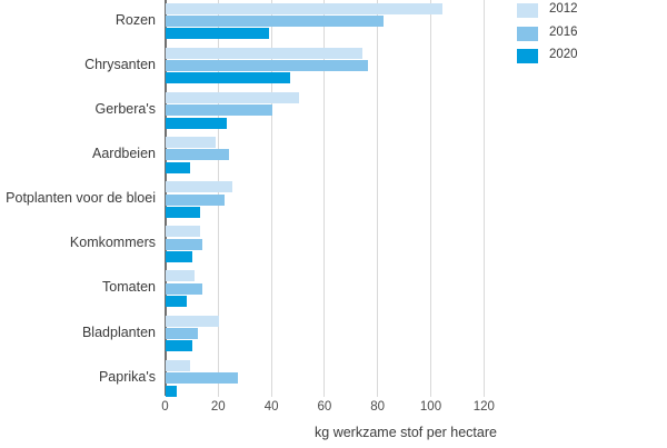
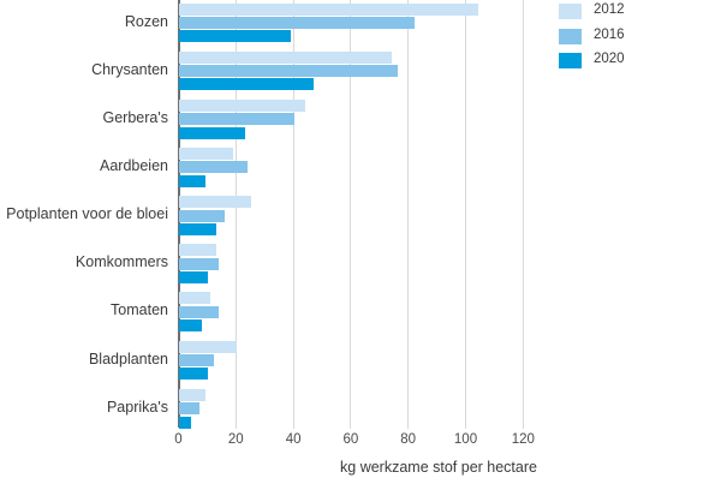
2012/Gerbera's: 50 -> 44
2016/Potplanten voor de bloei: 22 -> 16
2016/Paprika's: 27 -> 7
